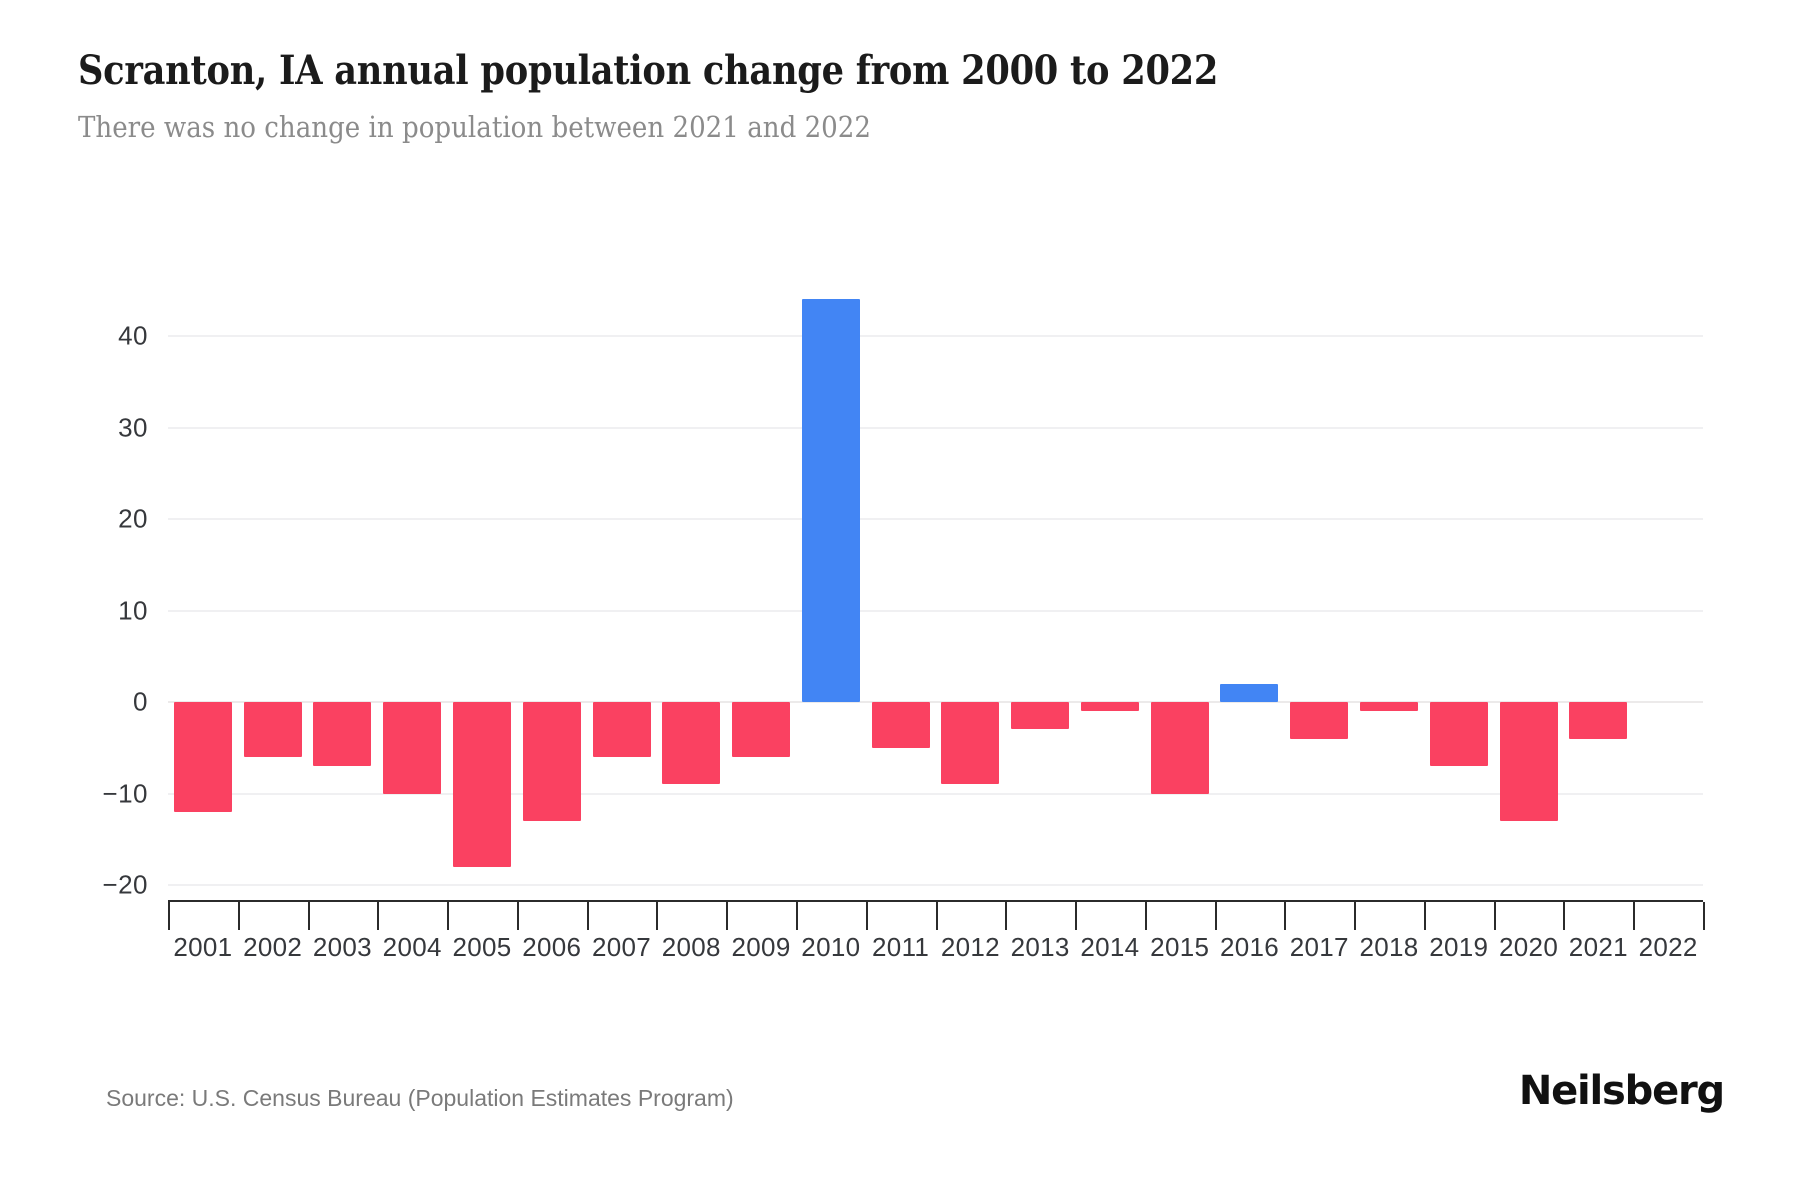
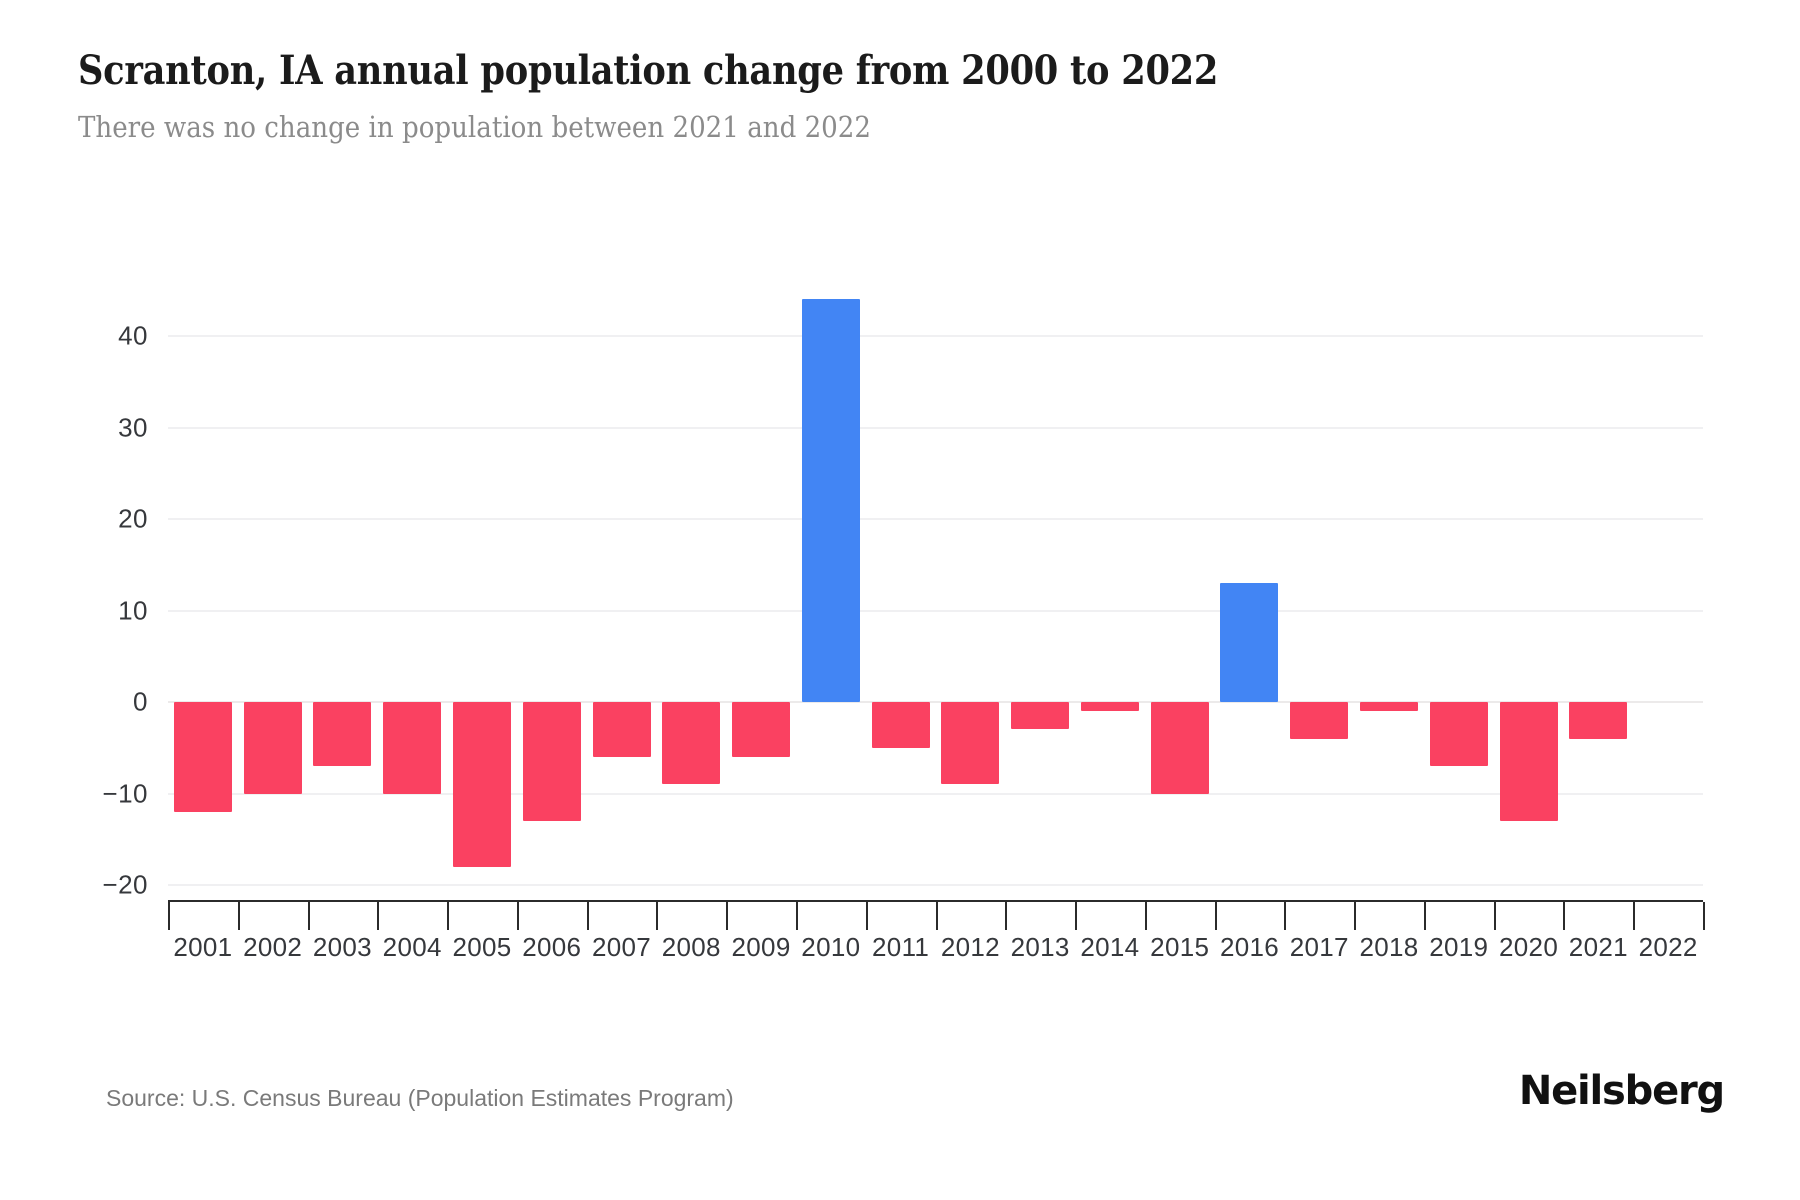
2002: -6 -> -10
2016: 2 -> 13
